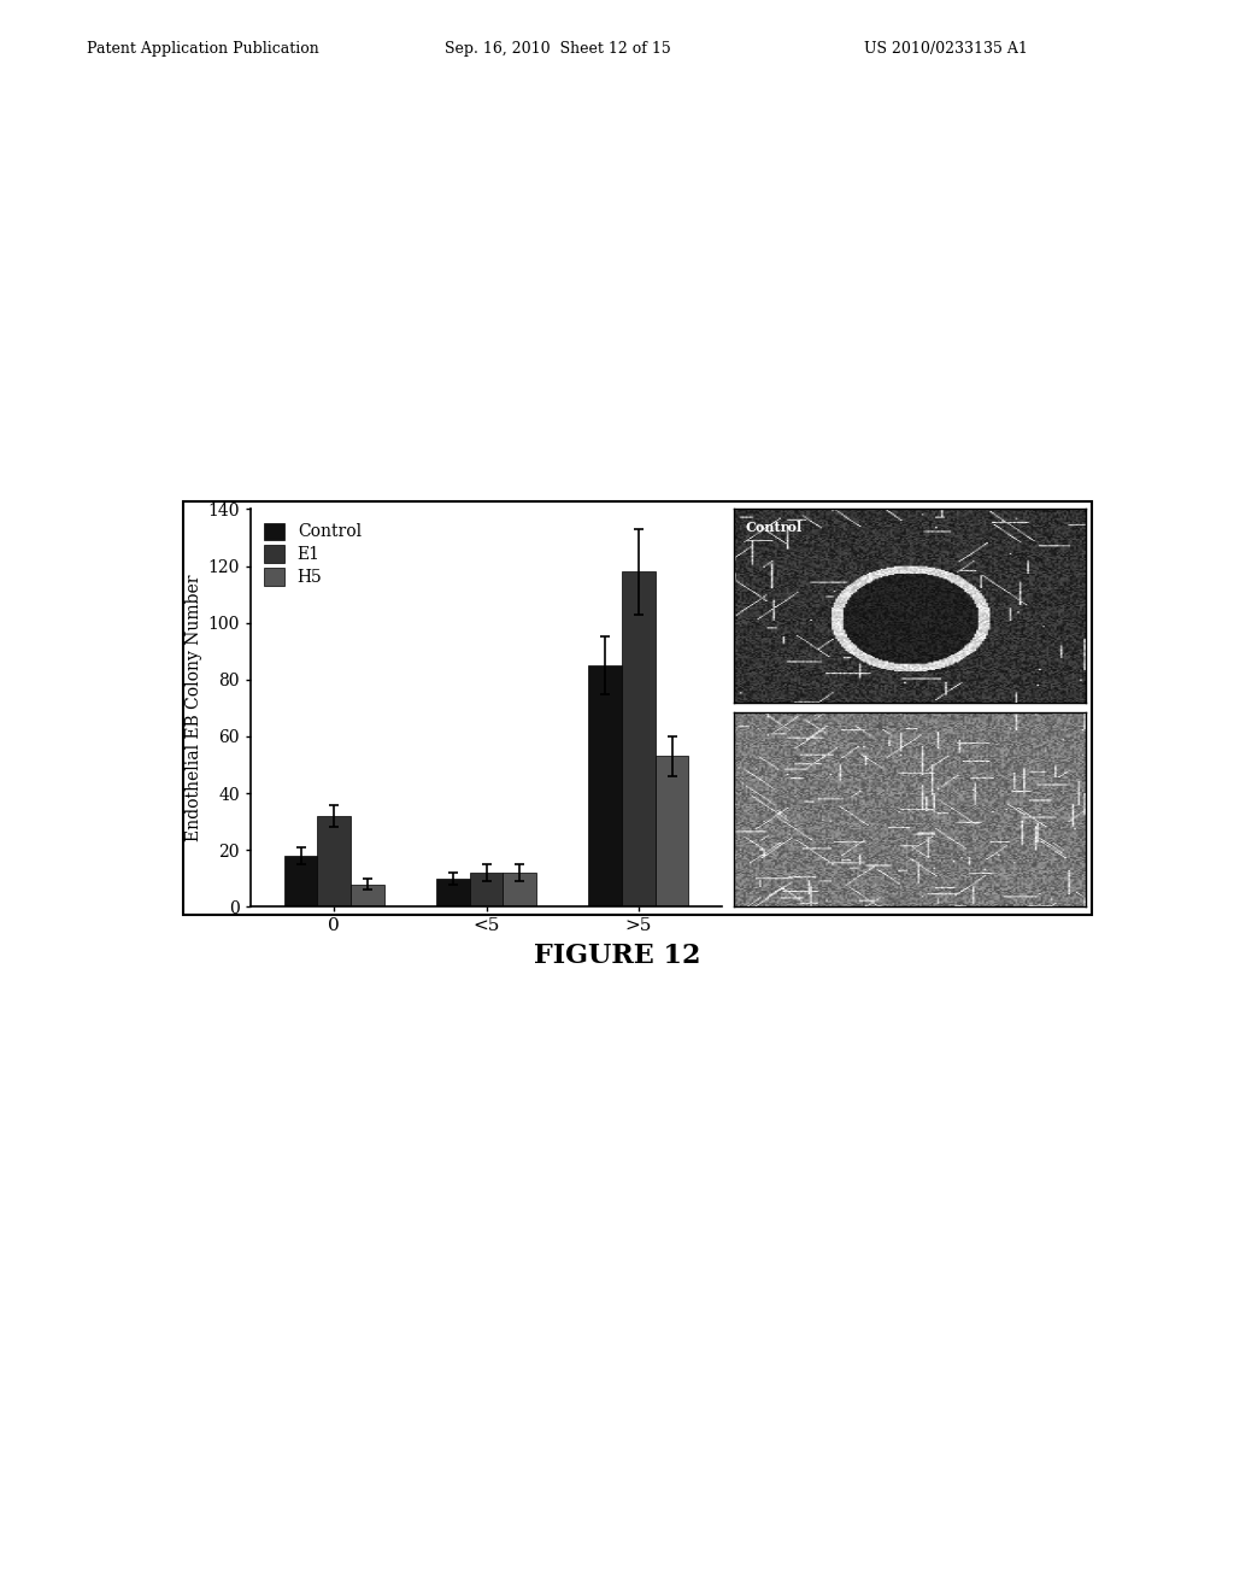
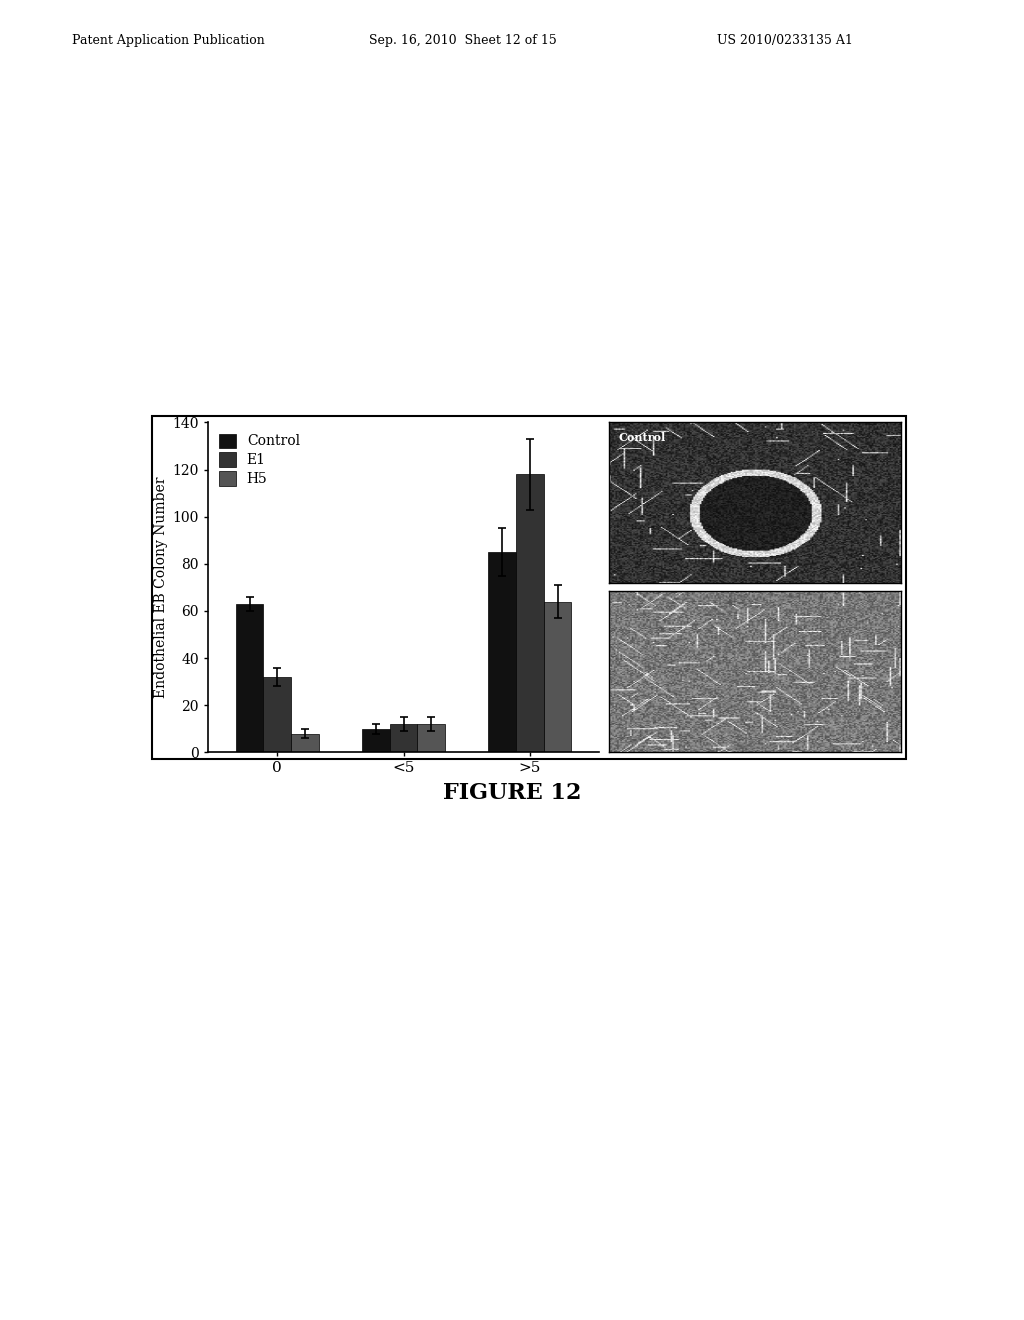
Control/0: 18 -> 63
H5/>5: 53 -> 64
